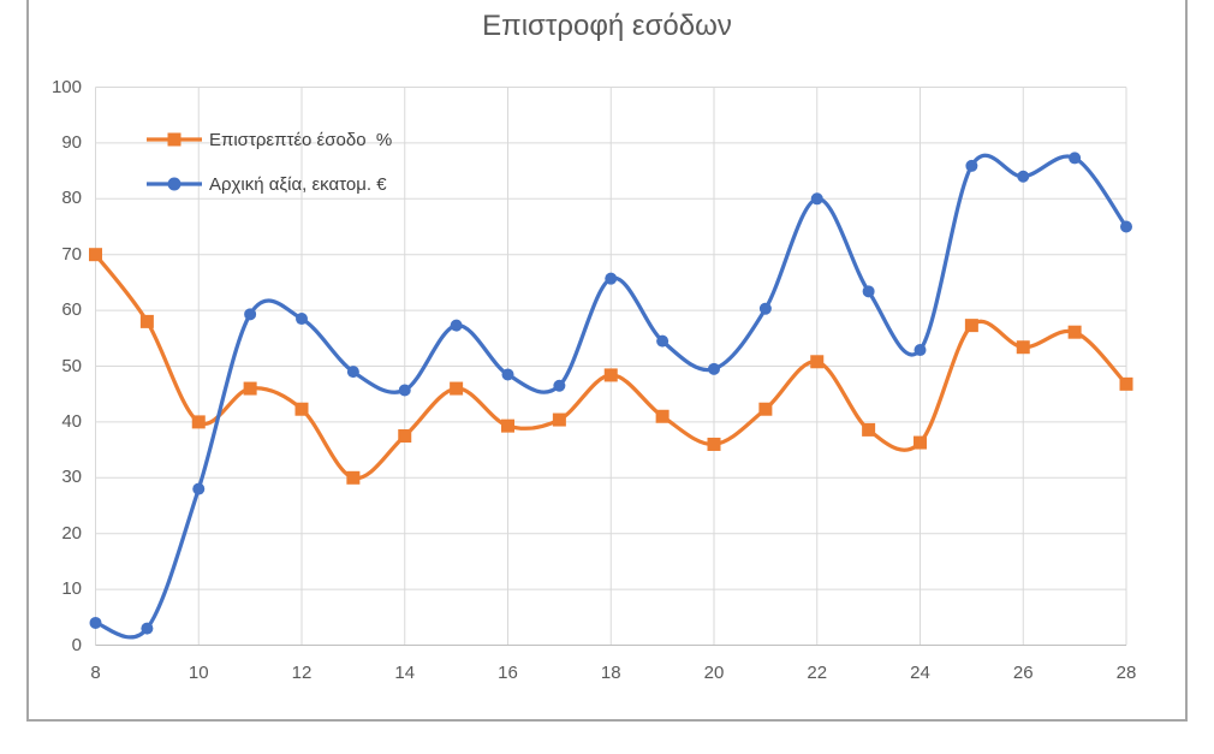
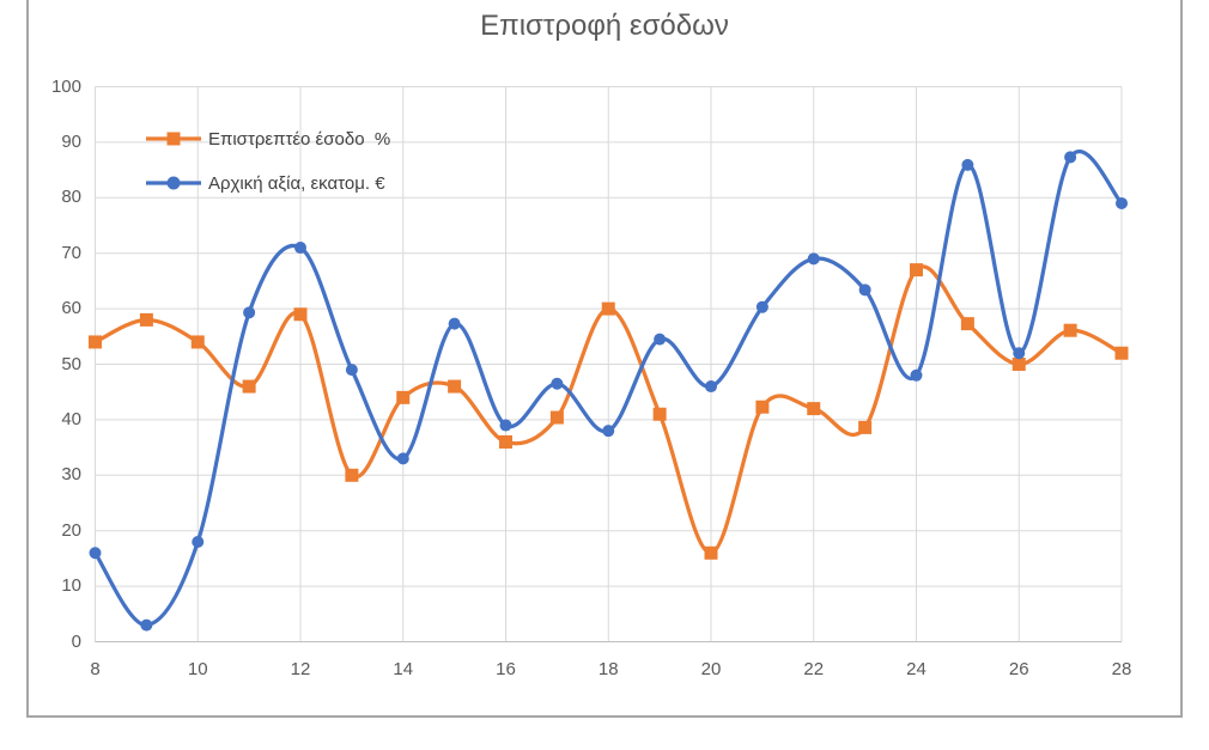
Επιστρεπτέο έσοδο %/8: 70 -> 54
Αρχική αξία, εκατομ. €/8: 4 -> 16
Επιστρεπτέο έσοδο %/10: 40 -> 54
Αρχική αξία, εκατομ. €/10: 28 -> 18
Επιστρεπτέο έσοδο %/12: 42 -> 59
Αρχική αξία, εκατομ. €/12: 58 -> 71
Επιστρεπτέο έσοδο %/14: 38 -> 44
Αρχική αξία, εκατομ. €/14: 46 -> 33
Επιστρεπτέο έσοδο %/16: 39 -> 36
Αρχική αξία, εκατομ. €/16: 48 -> 39
Επιστρεπτέο έσοδο %/18: 48 -> 60
Αρχική αξία, εκατομ. €/18: 66 -> 38
Επιστρεπτέο έσοδο %/20: 36 -> 16
Αρχική αξία, εκατομ. €/20: 50 -> 46
Επιστρεπτέο έσοδο %/22: 51 -> 42
Αρχική αξία, εκατομ. €/22: 80 -> 69
Επιστρεπτέο έσοδο %/24: 36 -> 67
Αρχική αξία, εκατομ. €/24: 53 -> 48
Επιστρεπτέο έσοδο %/26: 53 -> 50
Αρχική αξία, εκατομ. €/26: 84 -> 52
Επιστρεπτέο έσοδο %/28: 47 -> 52
Αρχική αξία, εκατομ. €/28: 75 -> 79
